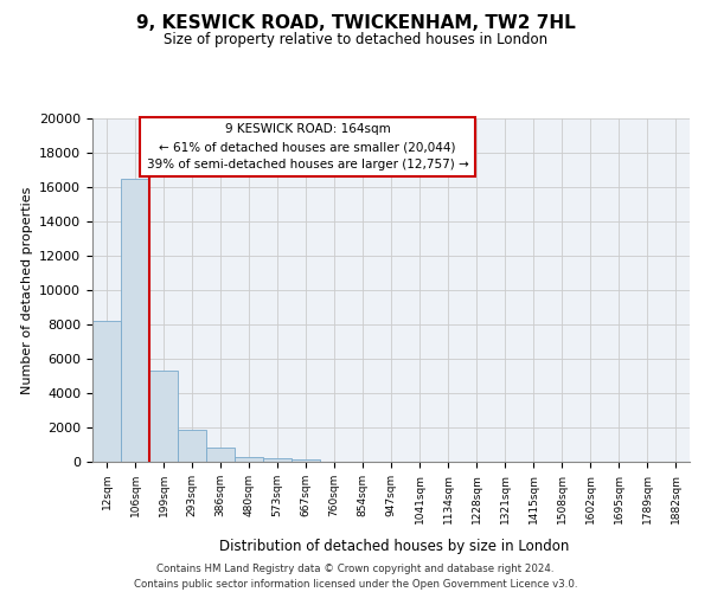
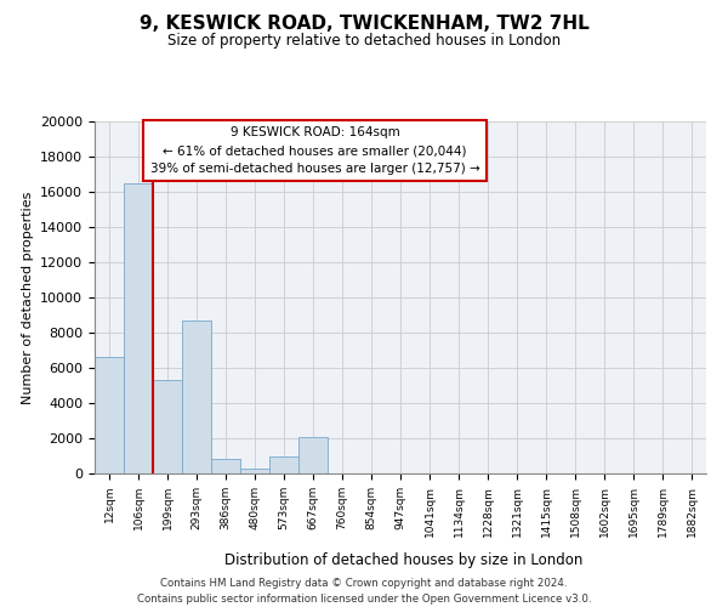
12sqm: 8200 -> 6600
293sqm: 1800 -> 8700
573sqm: 200 -> 1000
667sqm: 200 -> 2100
